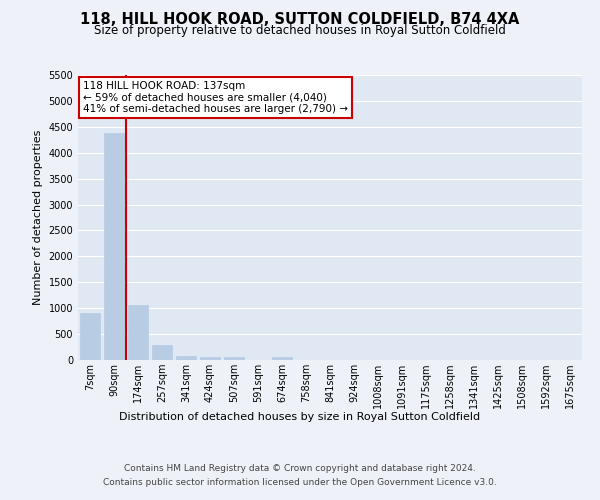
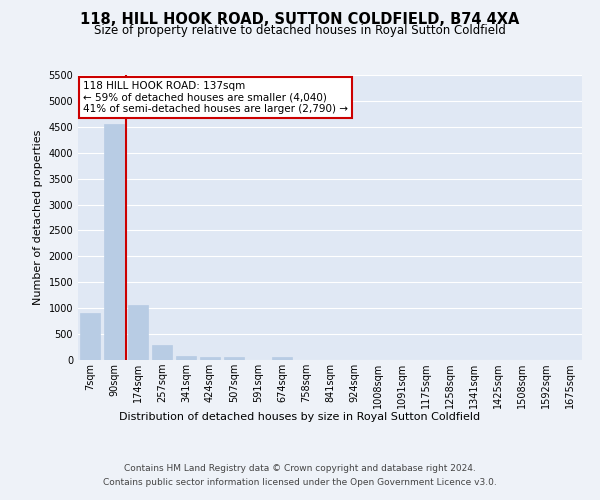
90sqm: 4380 -> 4560
